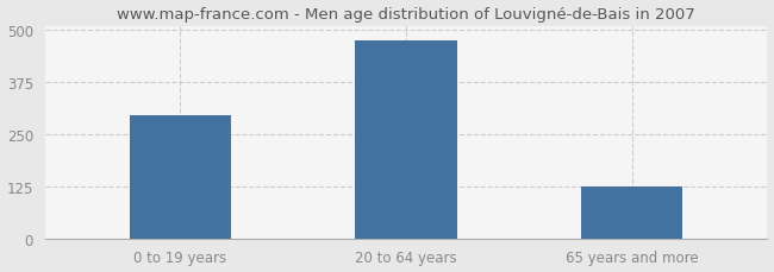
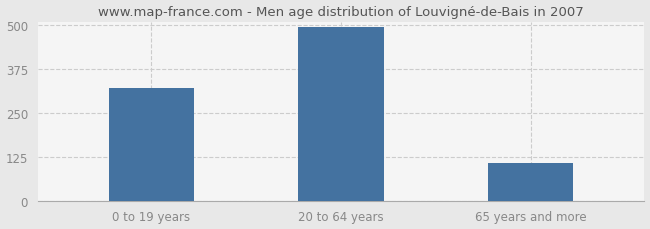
0 to 19 years: 295 -> 320
20 to 64 years: 475 -> 493
65 years and more: 125 -> 107
